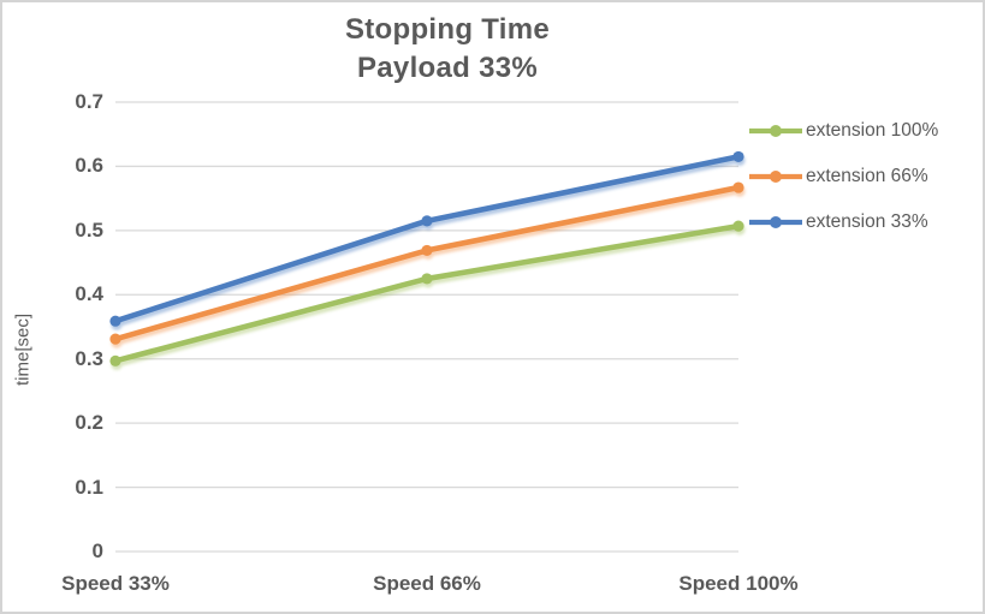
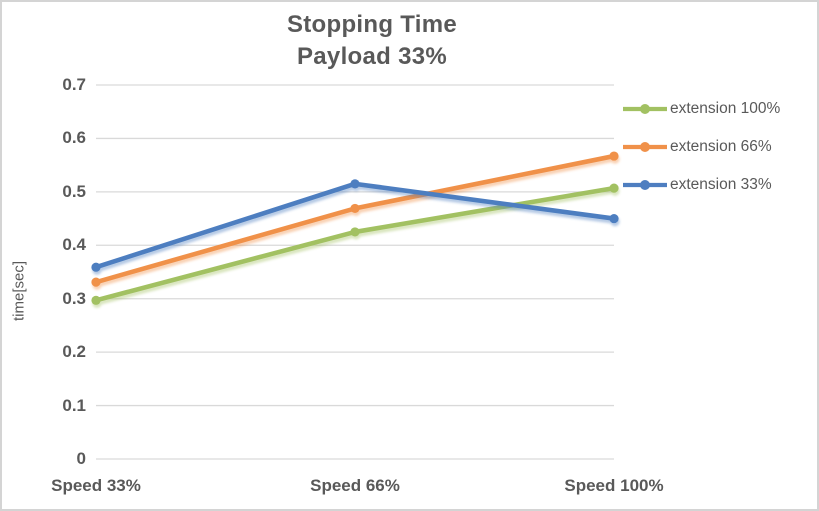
extension 33%/Speed 100%: 0.61 -> 0.45
